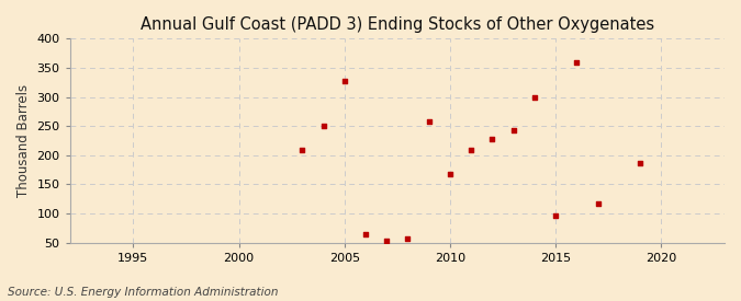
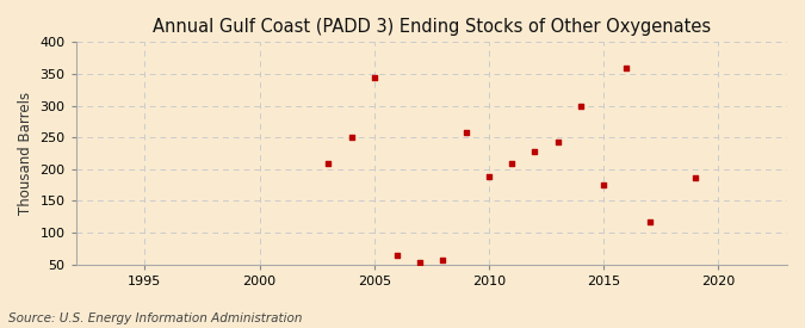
2005: 328 -> 344
2010: 167 -> 188
2015: 97 -> 176
